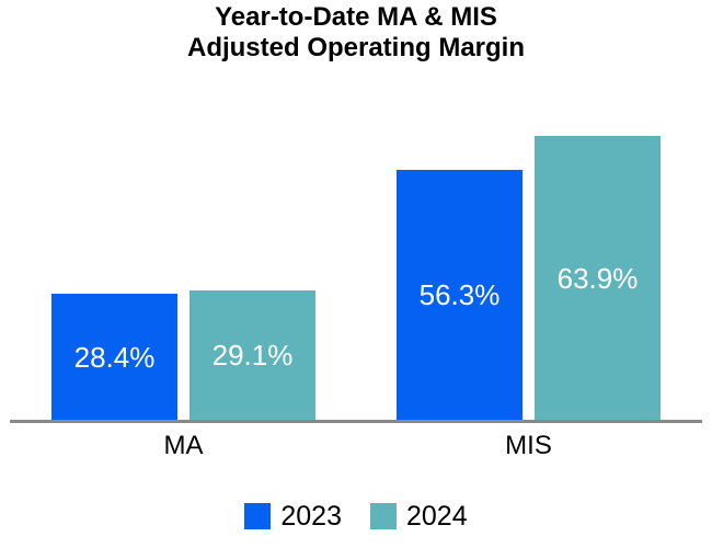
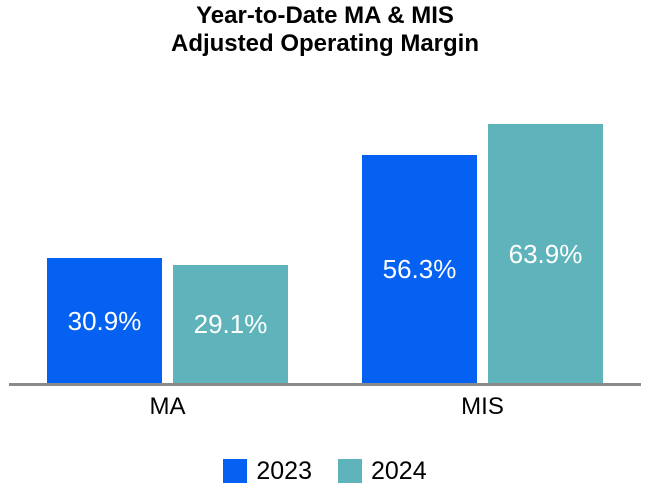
2023/MA: 28.4% -> 30.9%
